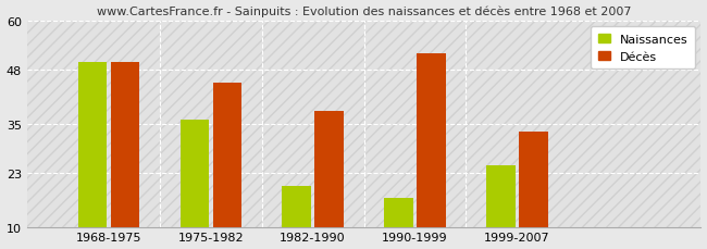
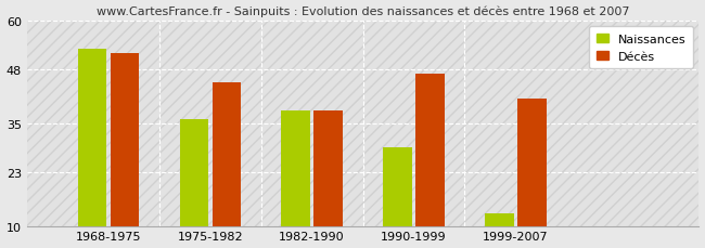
Naissances/1968-1975: 50 -> 53
Décès/1968-1975: 50 -> 52
Naissances/1982-1990: 20 -> 38
Naissances/1990-1999: 17 -> 29
Décès/1990-1999: 52 -> 47
Naissances/1999-2007: 25 -> 13
Décès/1999-2007: 33 -> 41
